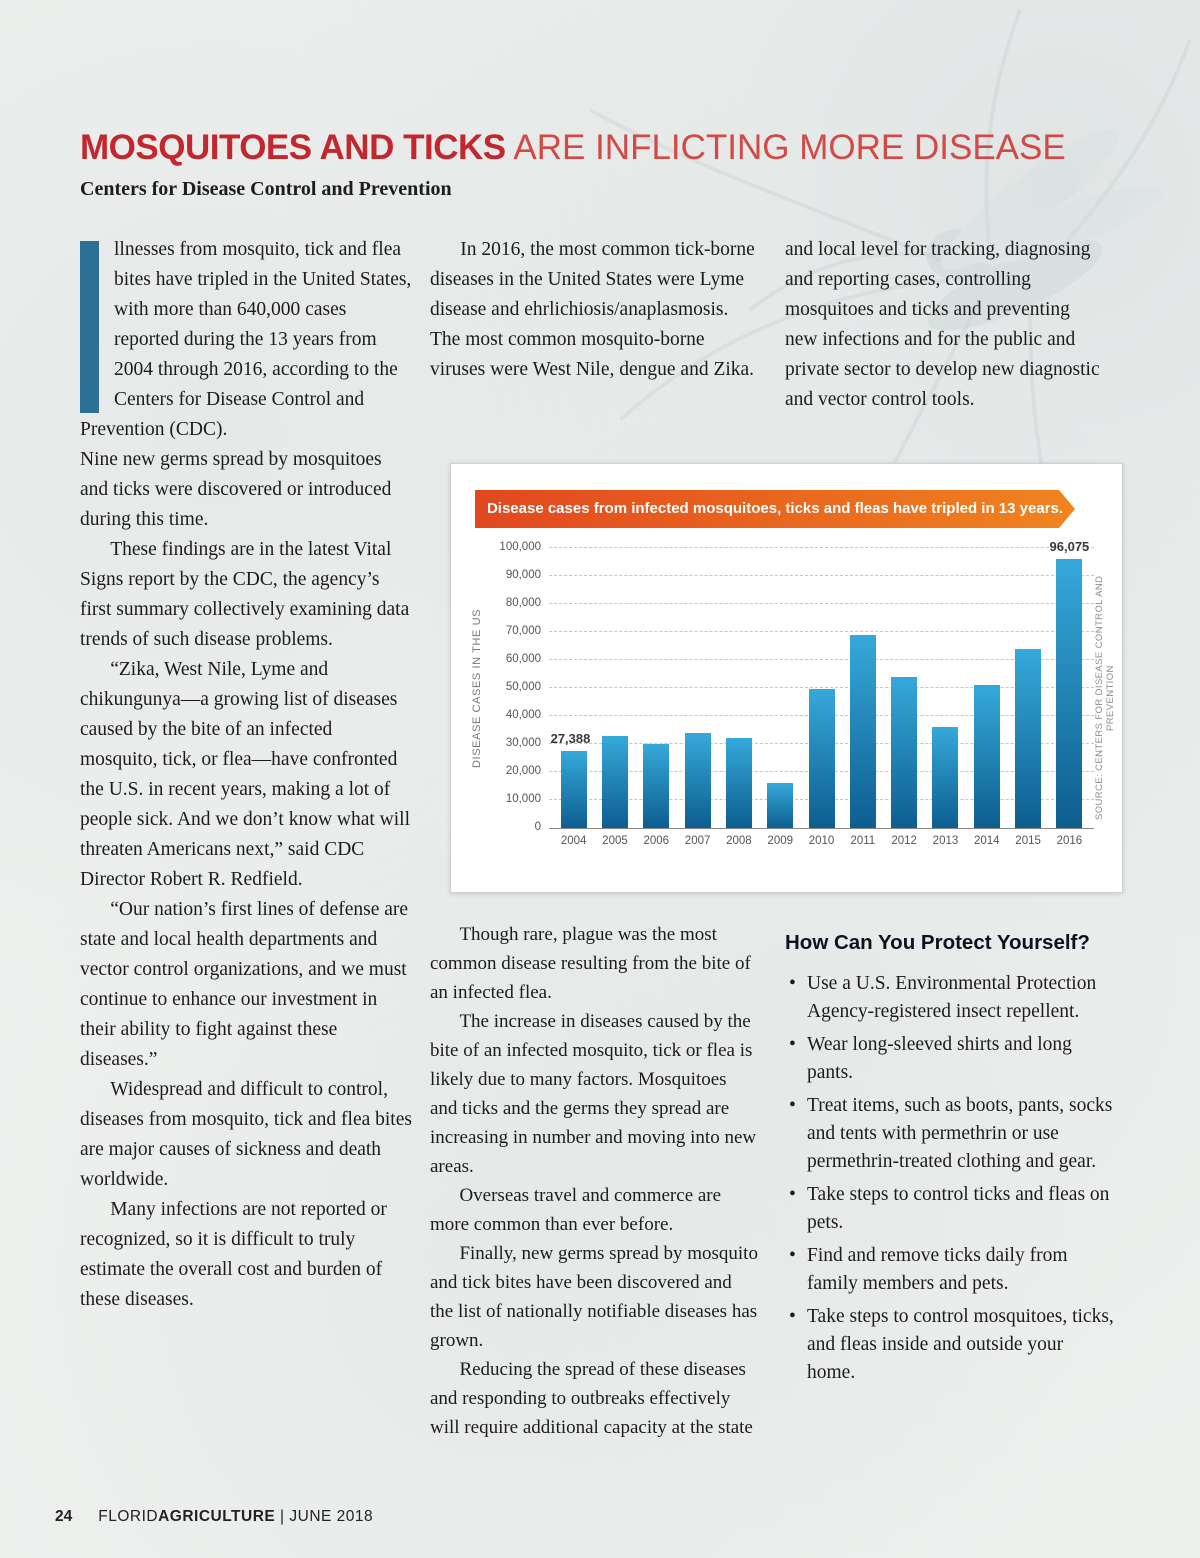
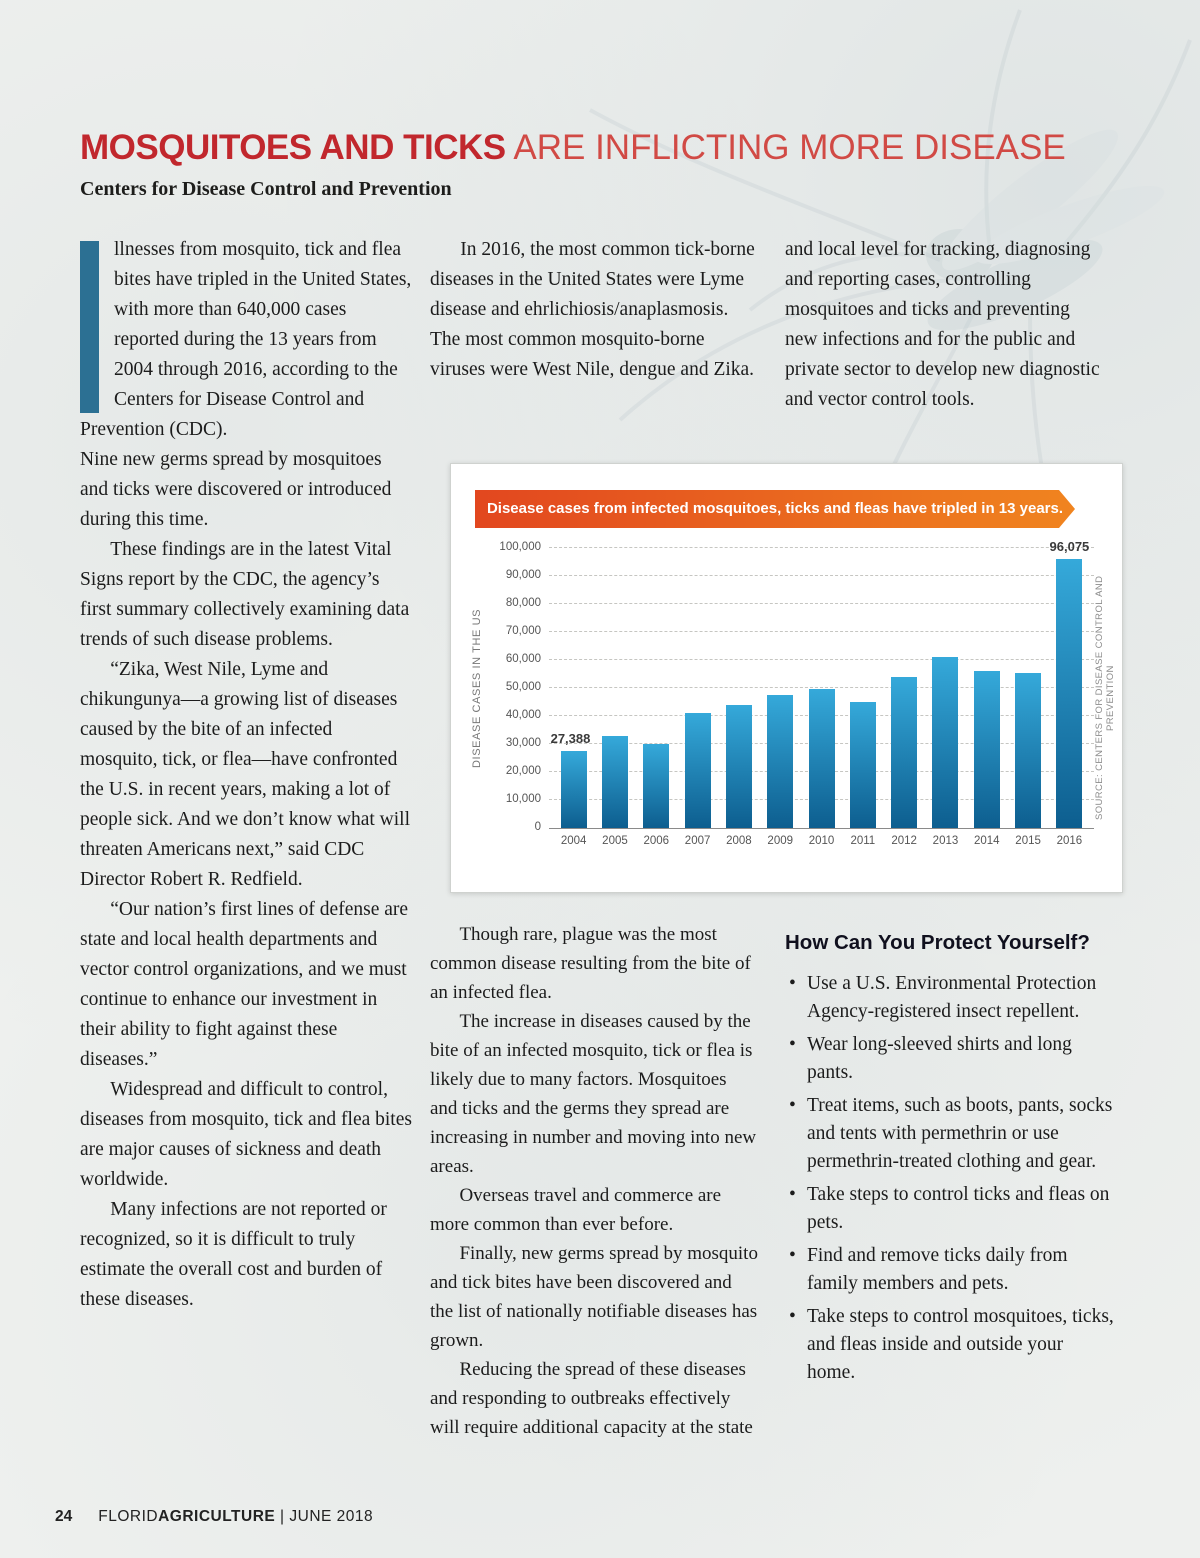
2007: 34000 -> 41000
2008: 32000 -> 44000
2009: 16000 -> 48000
2011: 69000 -> 45000
2013: 36000 -> 61000
2014: 51000 -> 56000
2015: 64000 -> 56000
